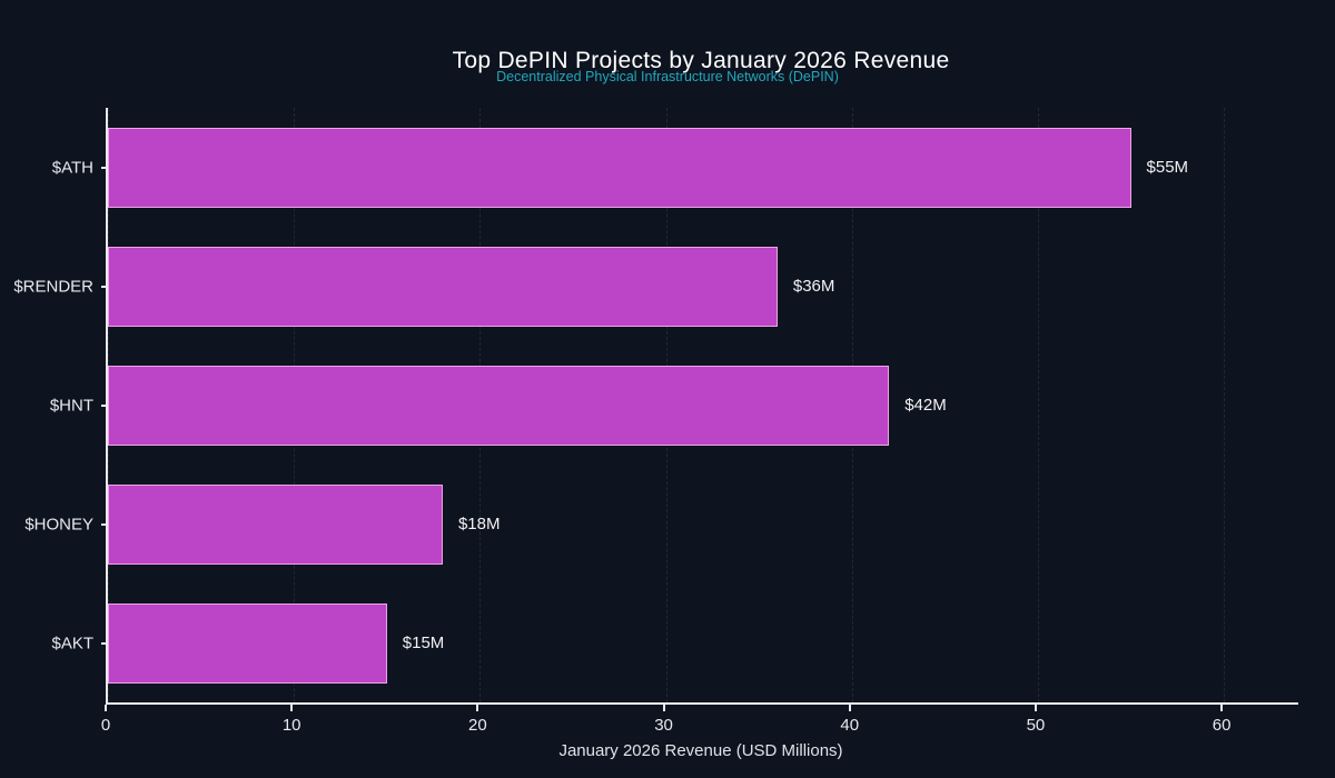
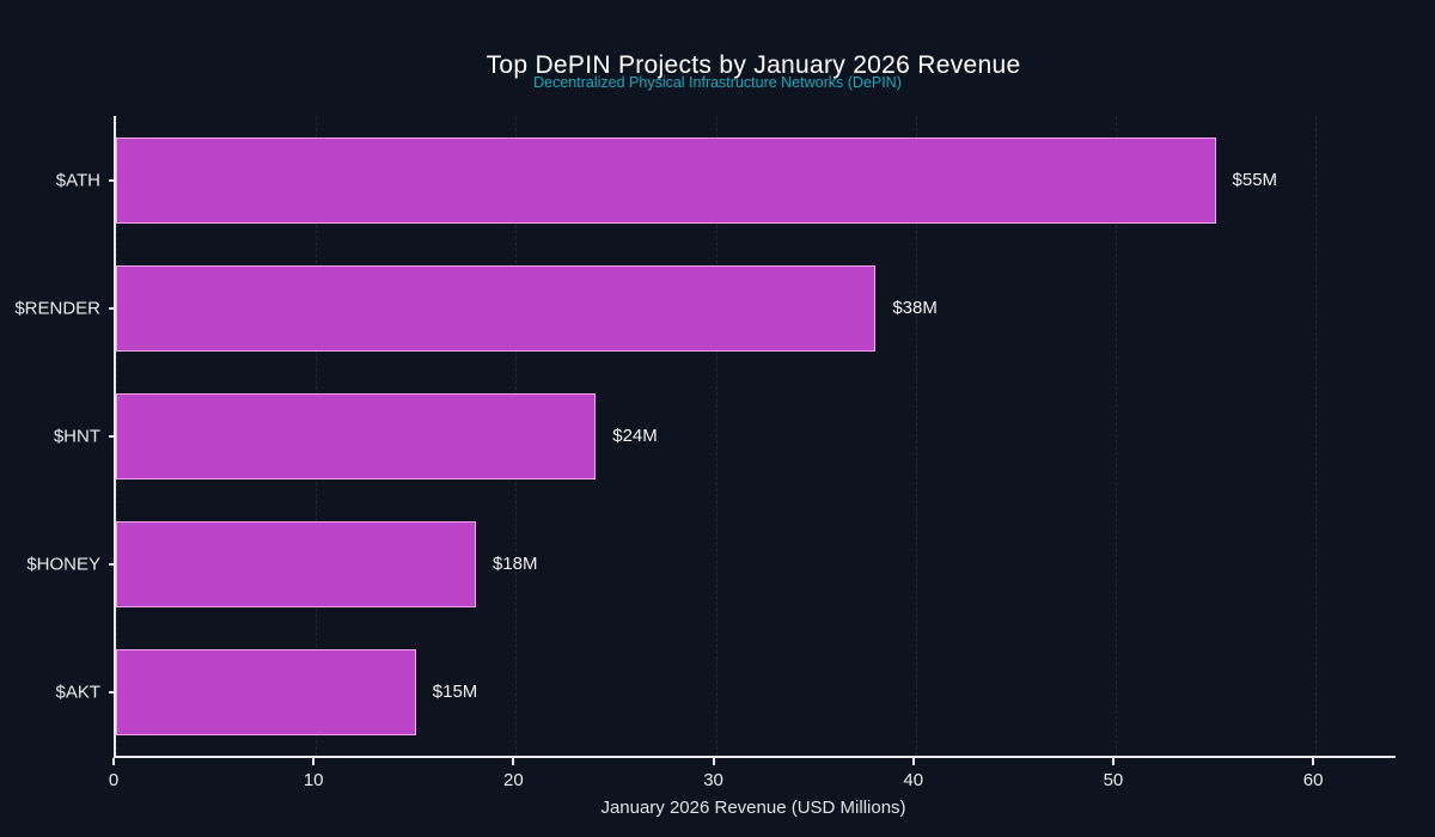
$RENDER: $36M -> $38M
$HNT: $42M -> $24M
